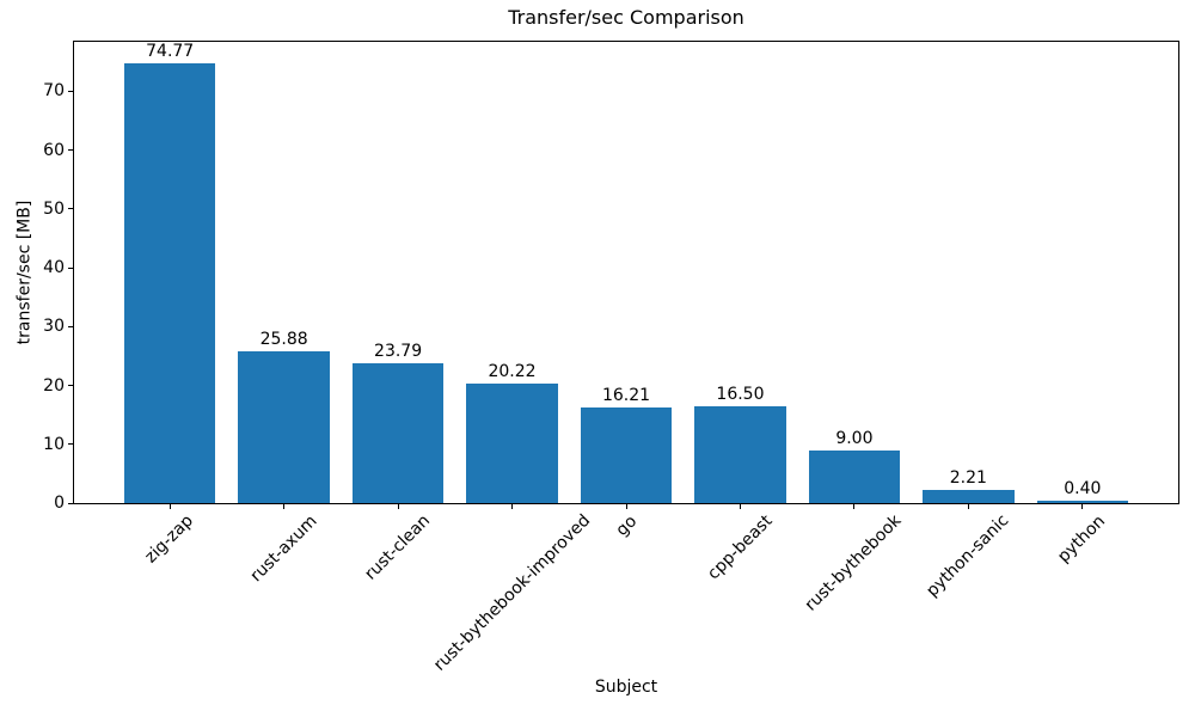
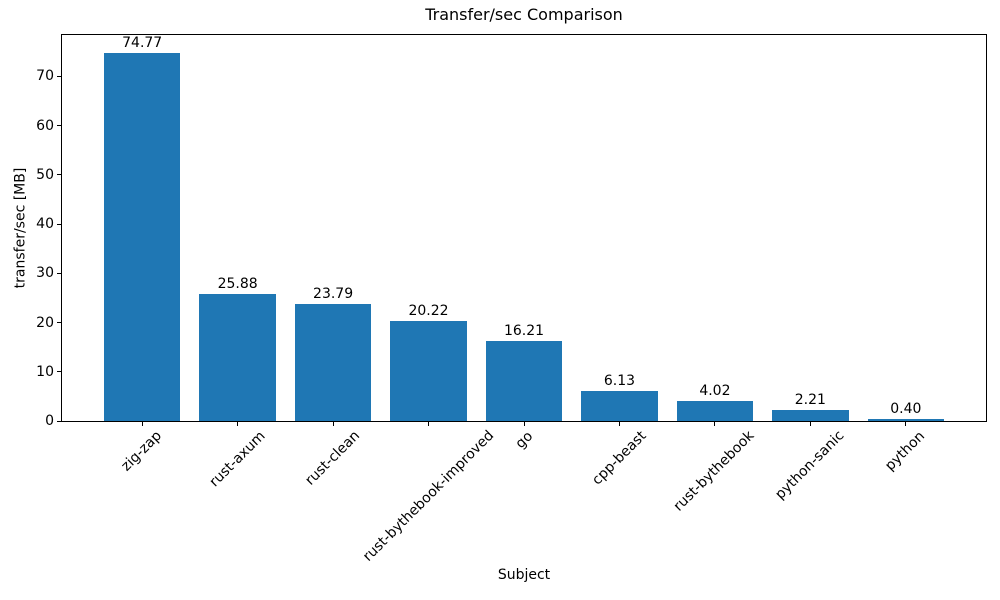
cpp-beast: 16.50 -> 6.13
rust-bythebook: 9.00 -> 4.02
